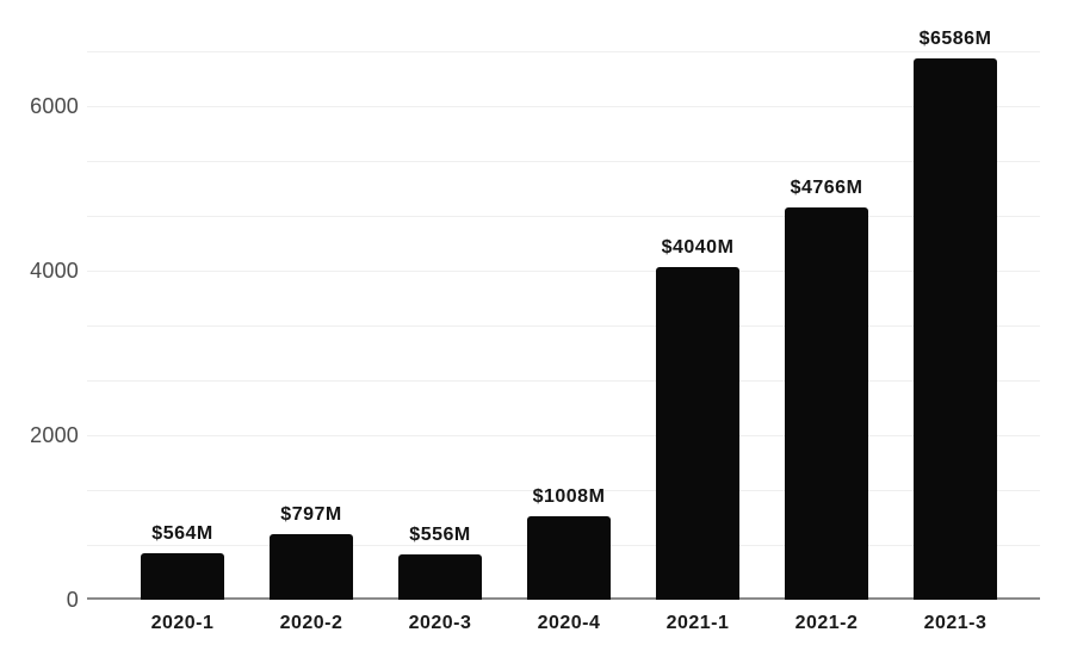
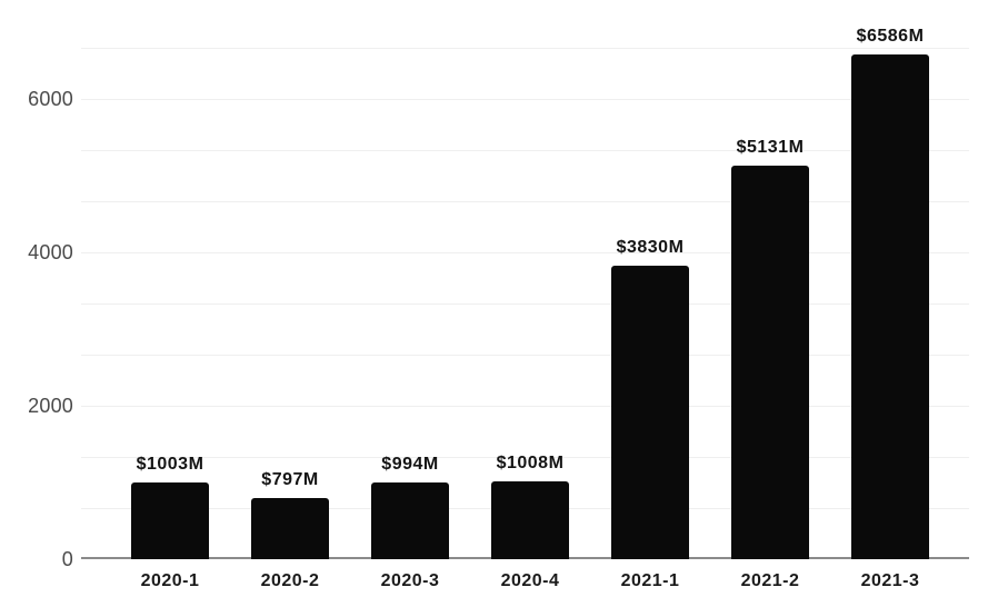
2020-1: $564M -> $1003M
2020-3: $556M -> $994M
2021-1: $4040M -> $3830M
2021-2: $4766M -> $5131M
